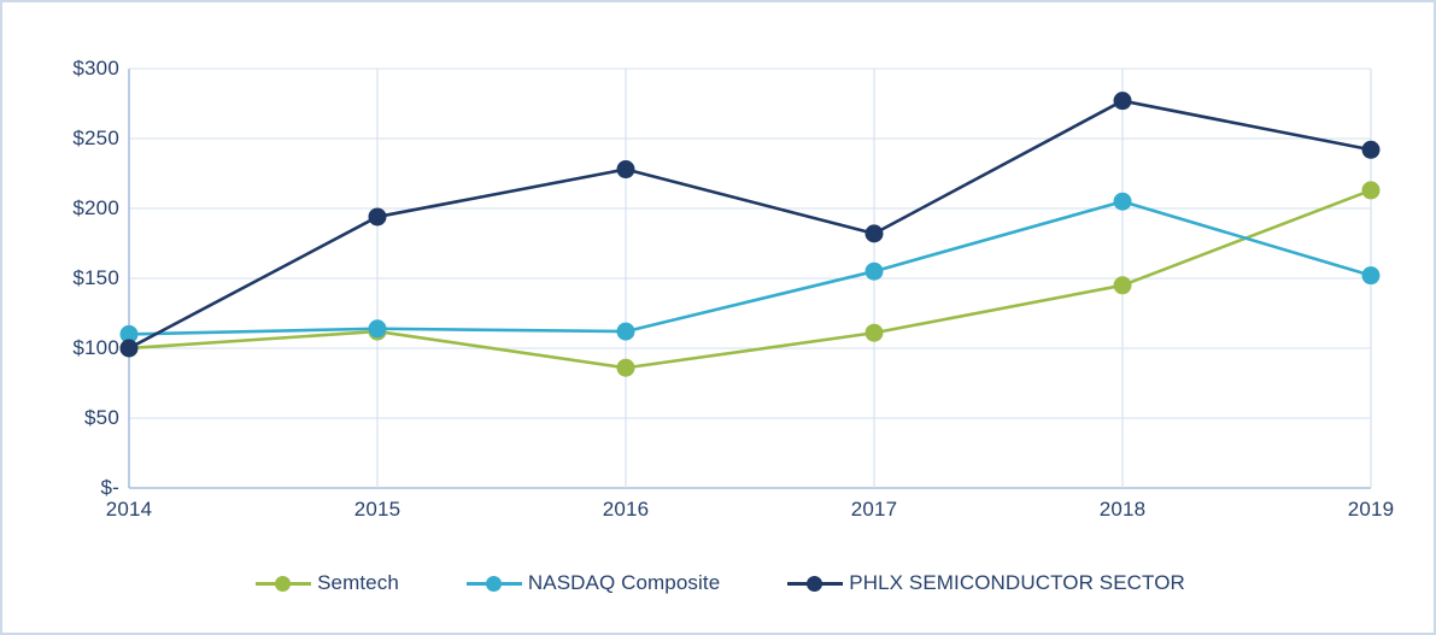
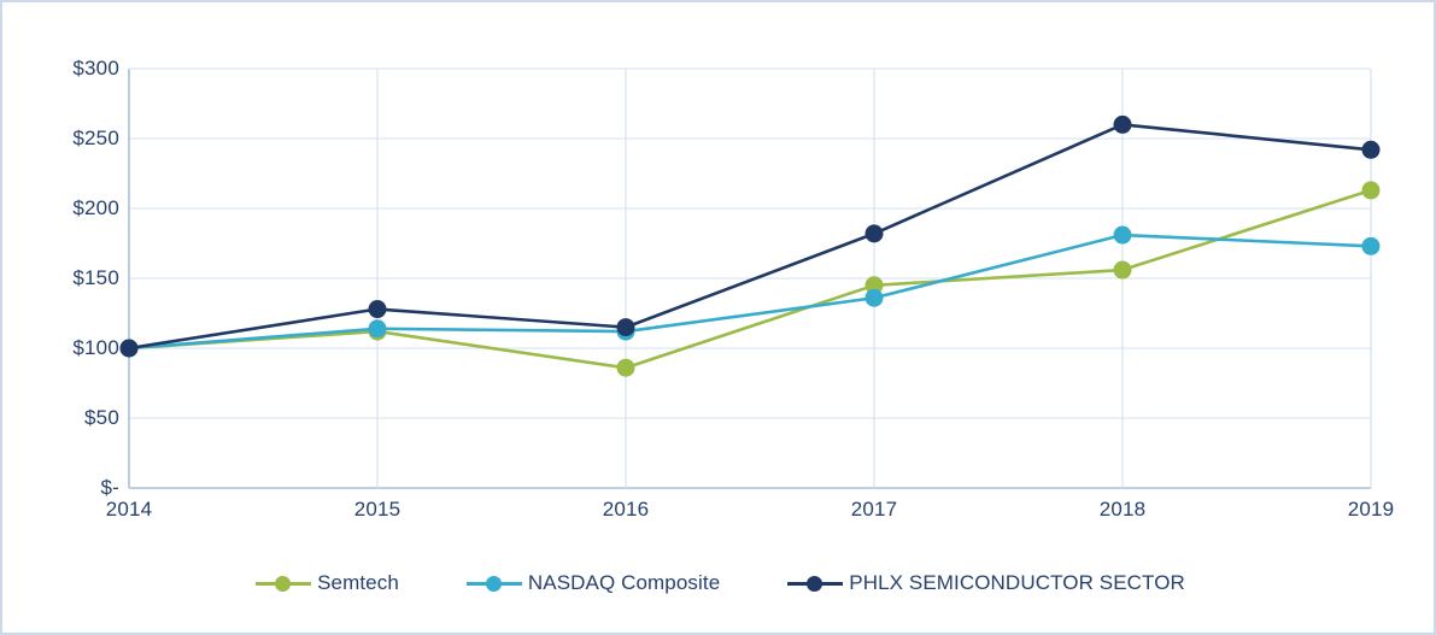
NASDAQ Composite/2014: $110 -> $100
PHLX SEMICONDUCTOR SECTOR/2015: $194 -> $128
PHLX SEMICONDUCTOR SECTOR/2016: $228 -> $115
Semtech/2017: $111 -> $145
NASDAQ Composite/2017: $155 -> $136
Semtech/2018: $145 -> $156
NASDAQ Composite/2018: $205 -> $181
PHLX SEMICONDUCTOR SECTOR/2018: $277 -> $260
NASDAQ Composite/2019: $152 -> $173
